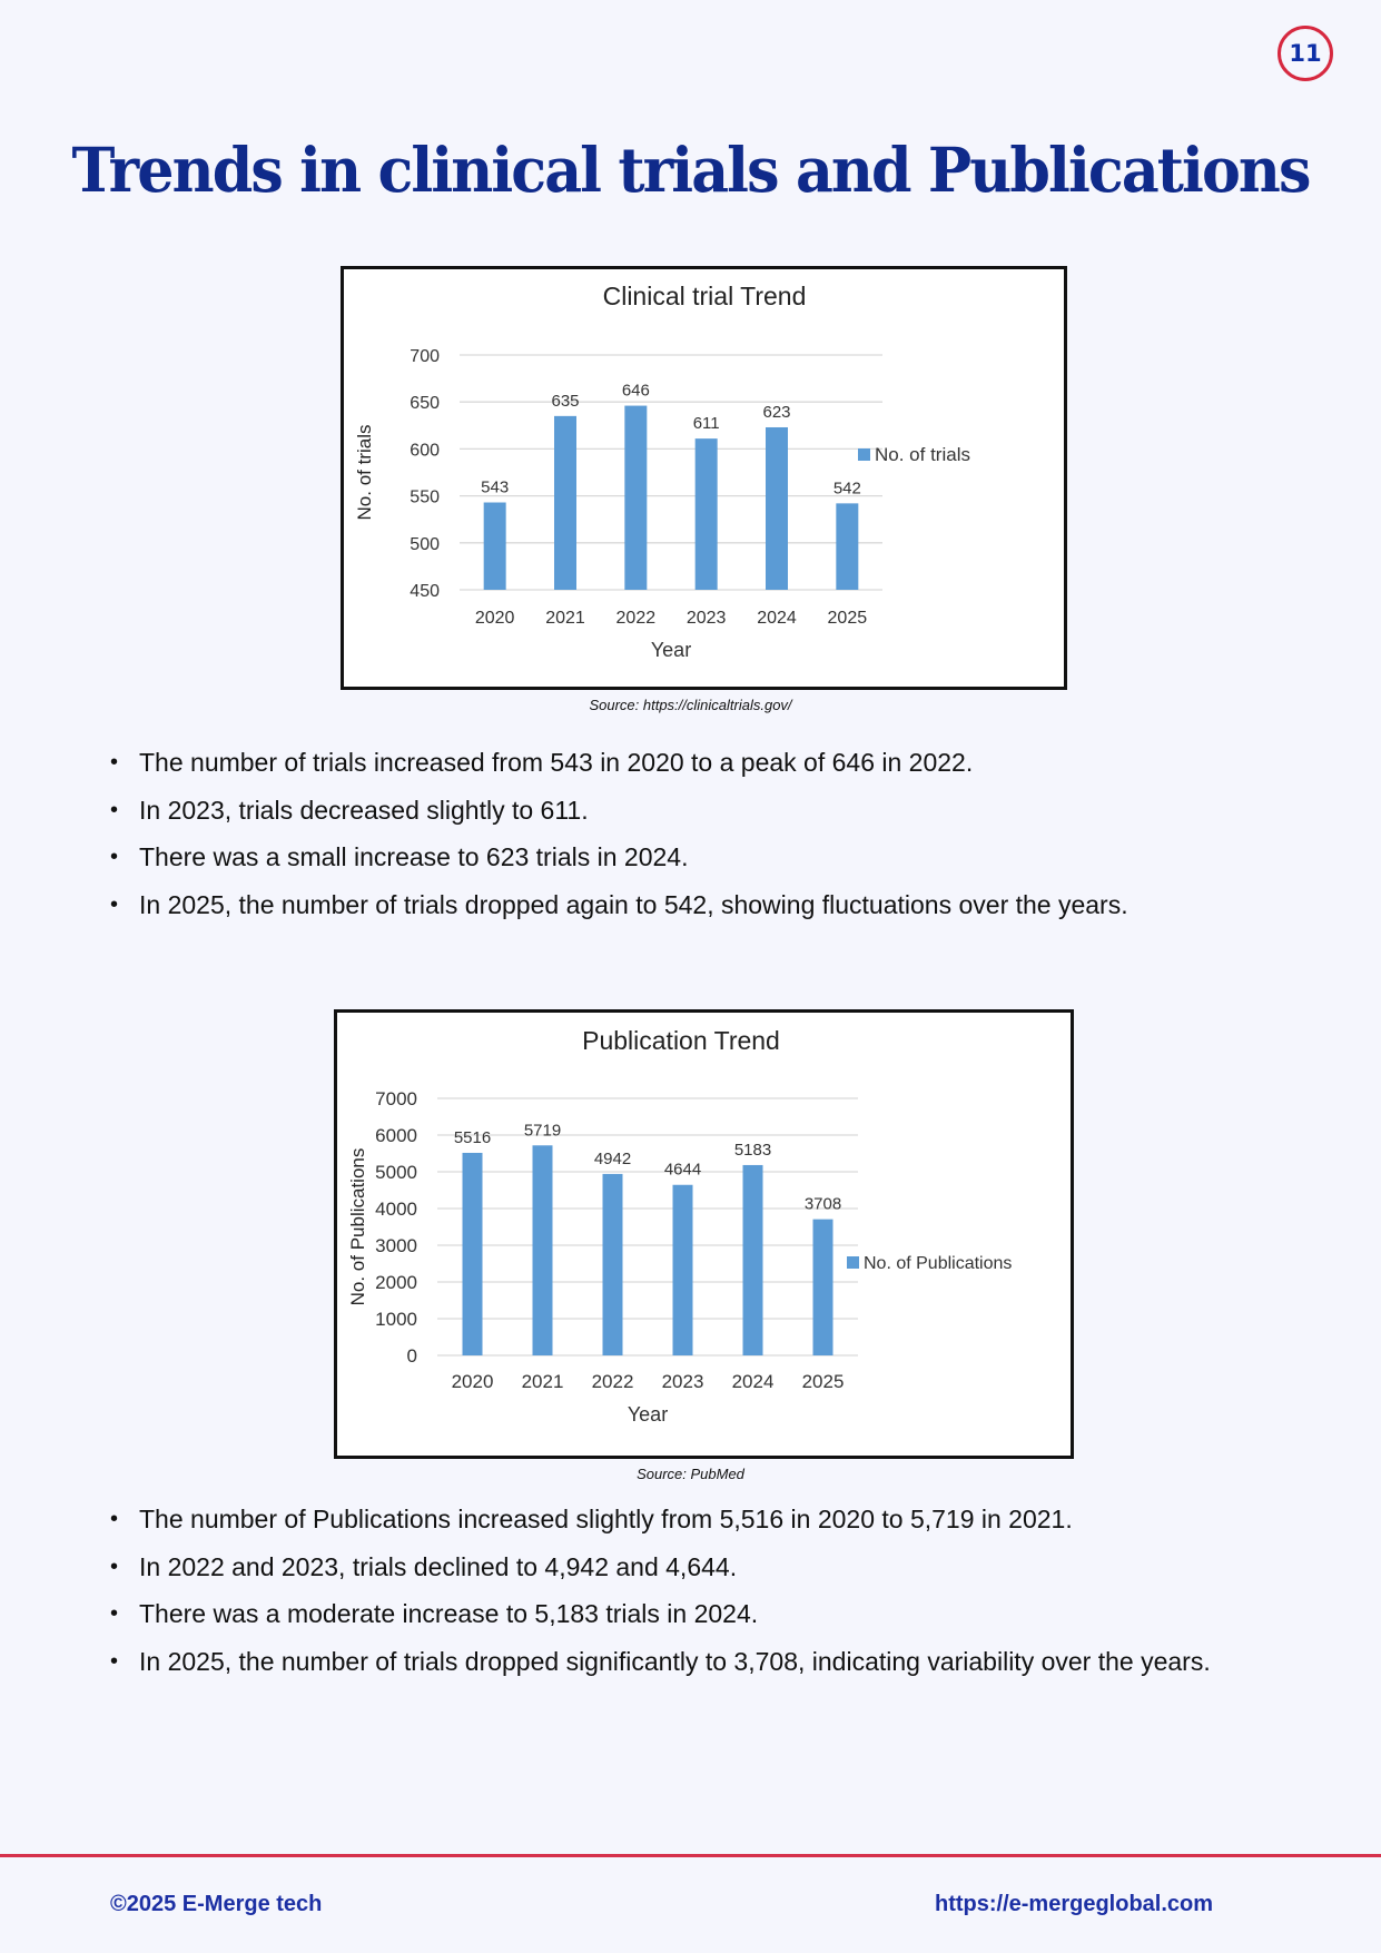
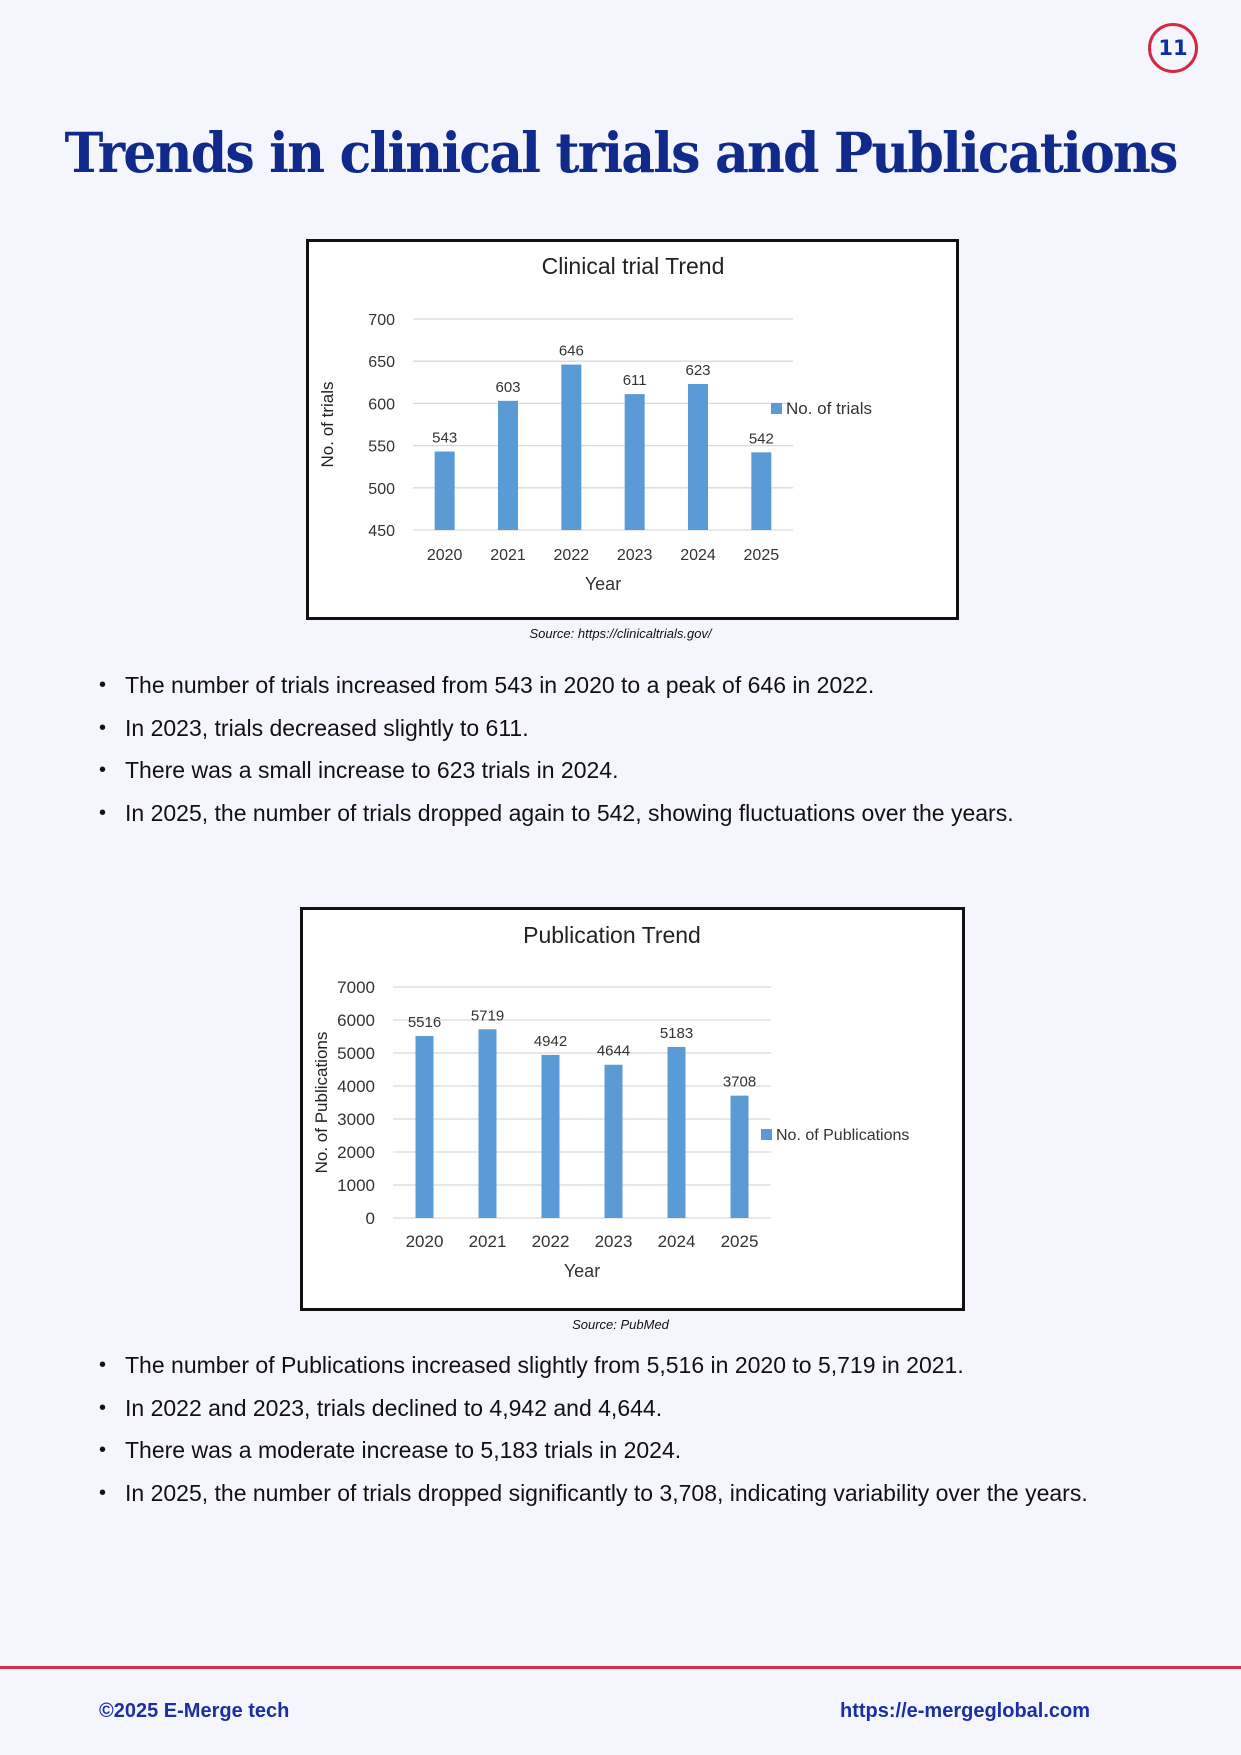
Clinical trial Trend/2021: 635 -> 603
